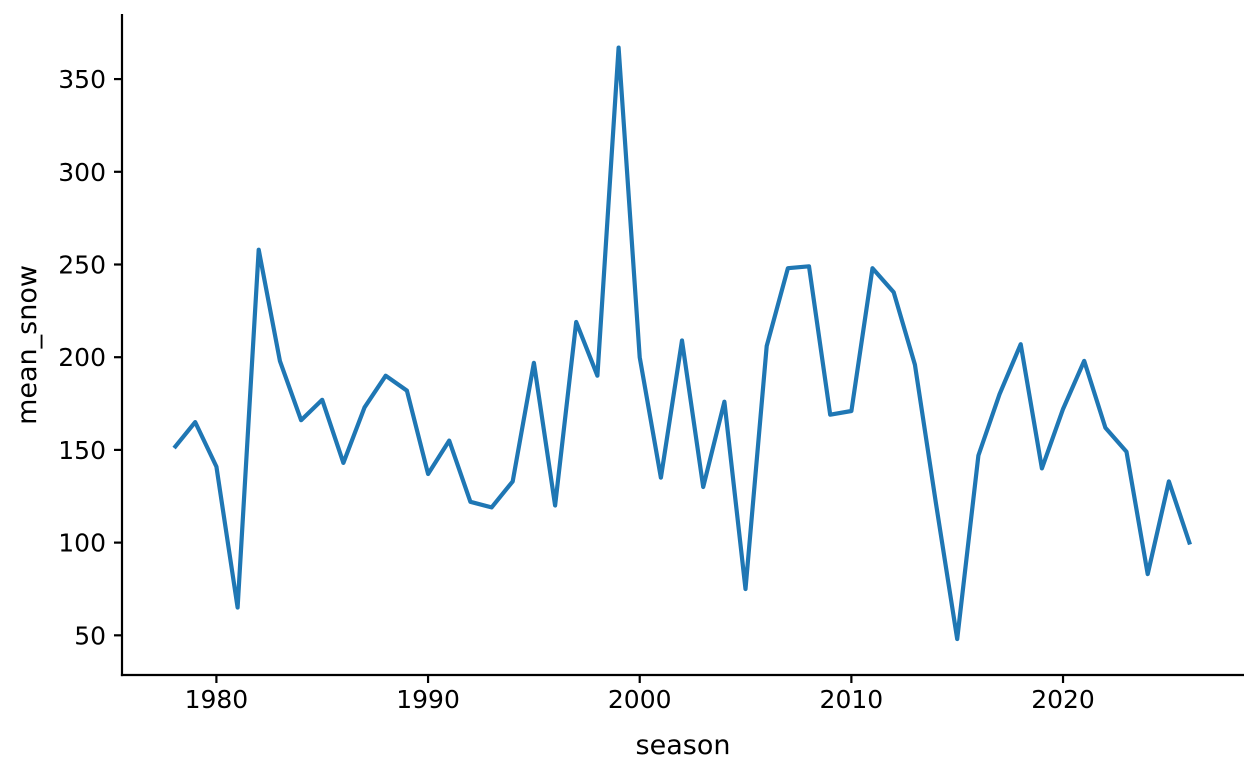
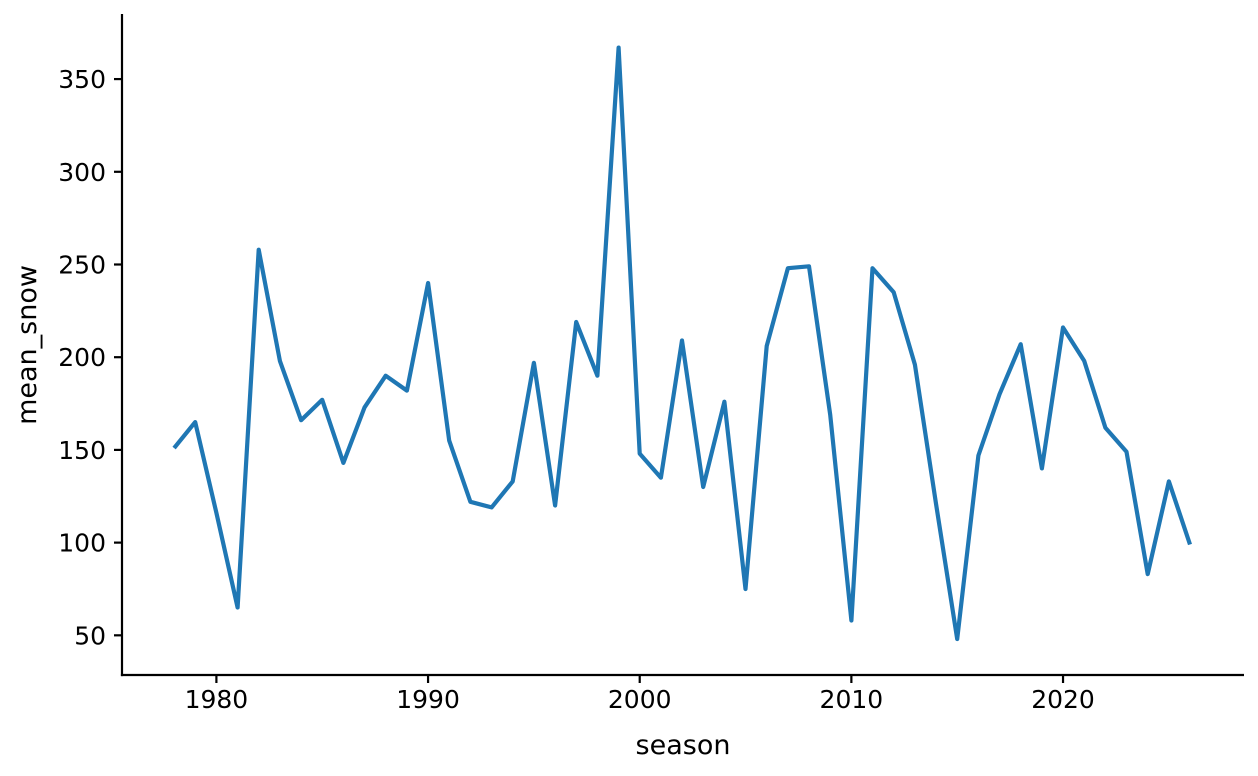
1980: 141 -> 116
1990: 137 -> 240
2000: 200 -> 148
2010: 171 -> 58
2020: 172 -> 216
